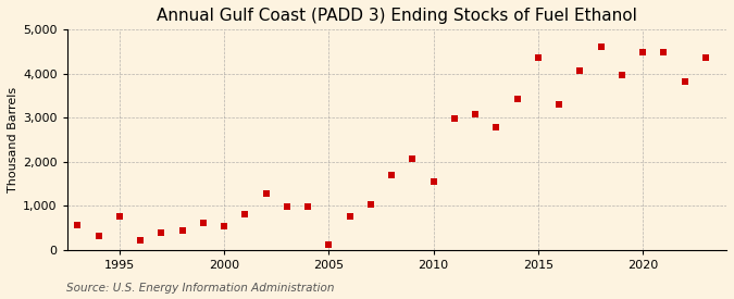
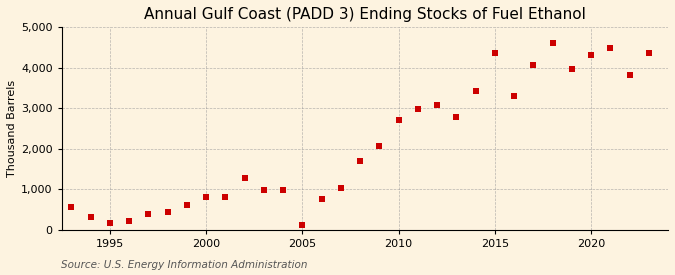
1995: 750 -> 160
2000: 550 -> 800
2010: 1,550 -> 2,720
2020: 4,500 -> 4,310
